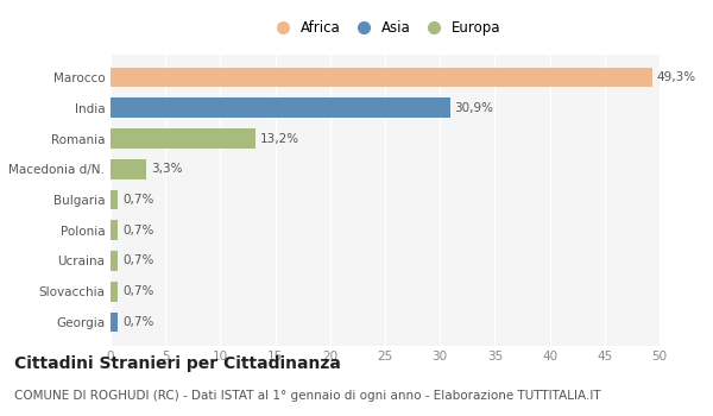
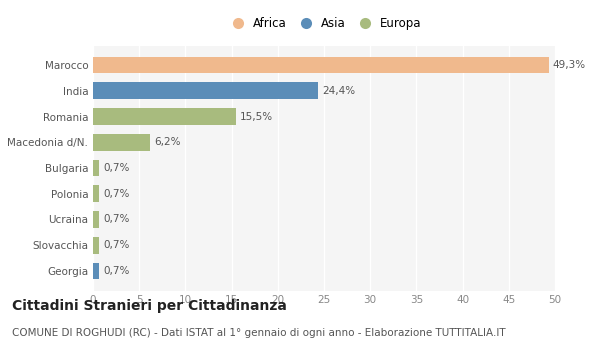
India: 30,9% -> 24,4%
Romania: 13,2% -> 15,5%
Macedonia d/N.: 3,3% -> 6,2%
